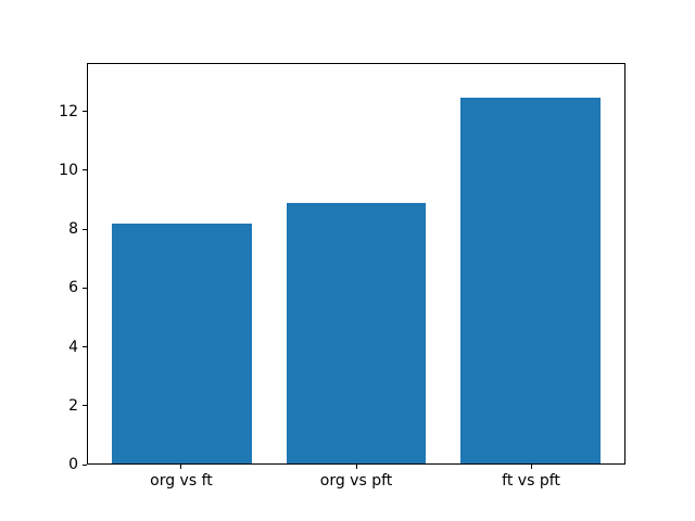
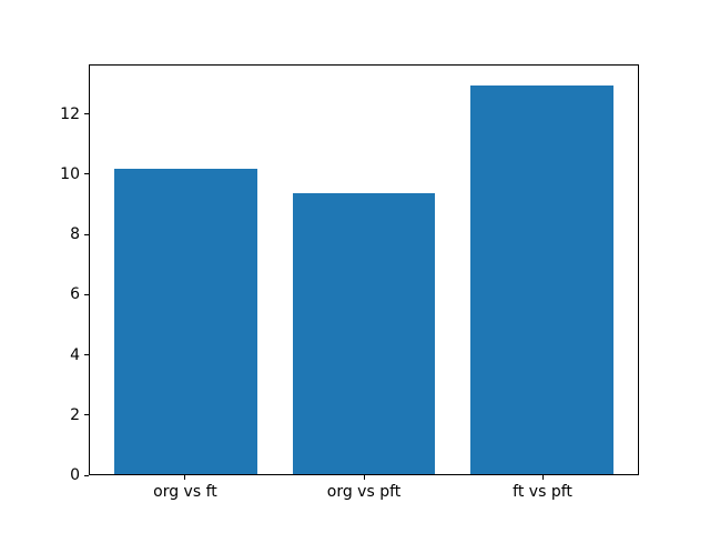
org vs ft: 8.2 -> 10.2
org vs pft: 8.9 -> 9.4
ft vs pft: 12.5 -> 13.0
